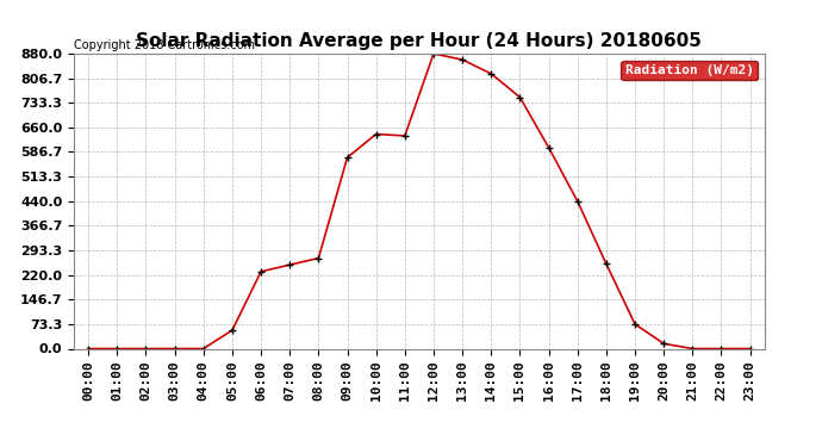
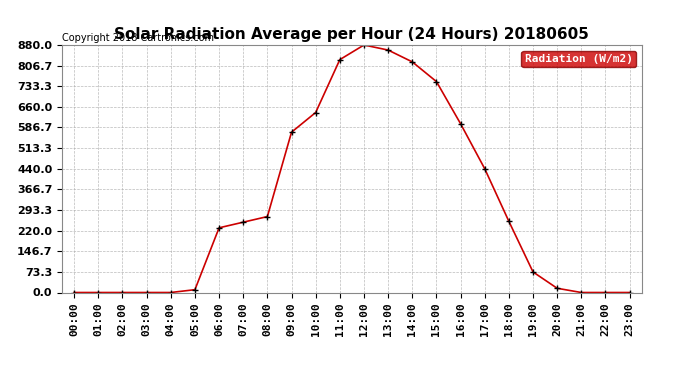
05:00: 55 -> 10
11:00: 635 -> 828
